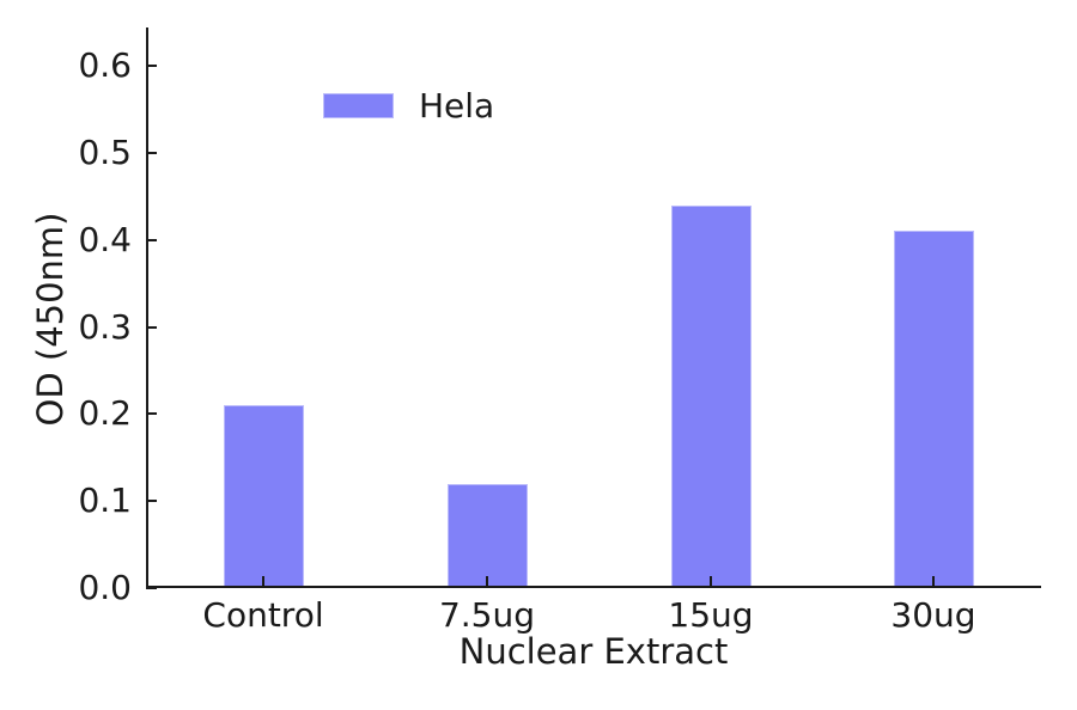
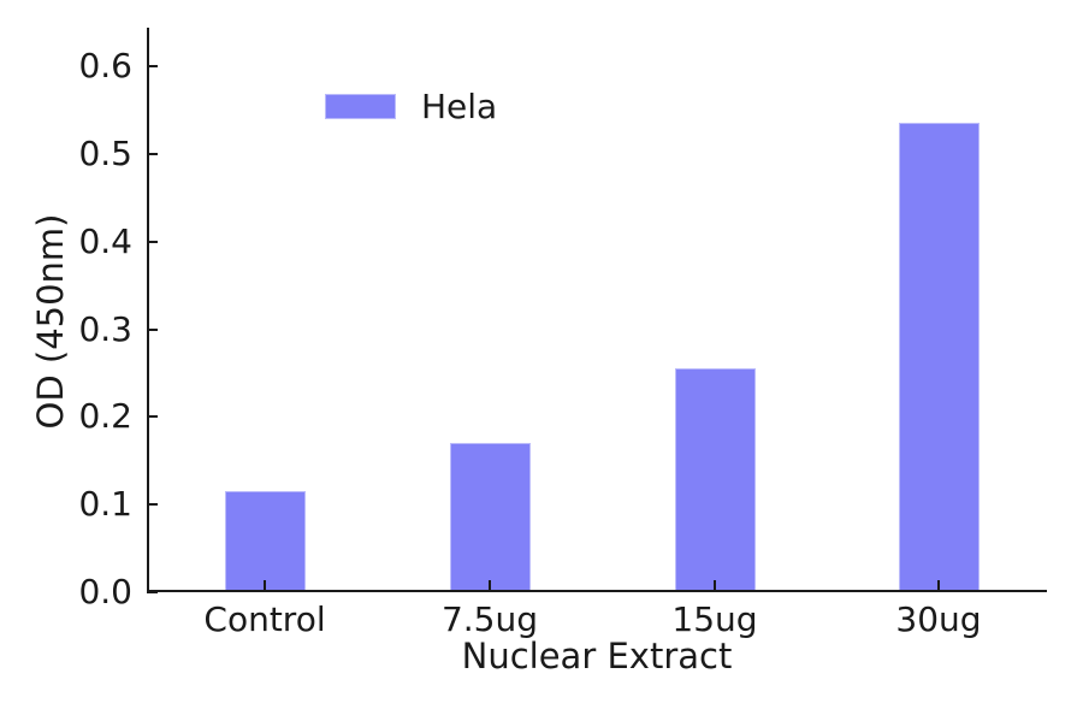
Control: 0.21 -> 0.12
7.5ug: 0.12 -> 0.17
15ug: 0.44 -> 0.26
30ug: 0.41 -> 0.54
